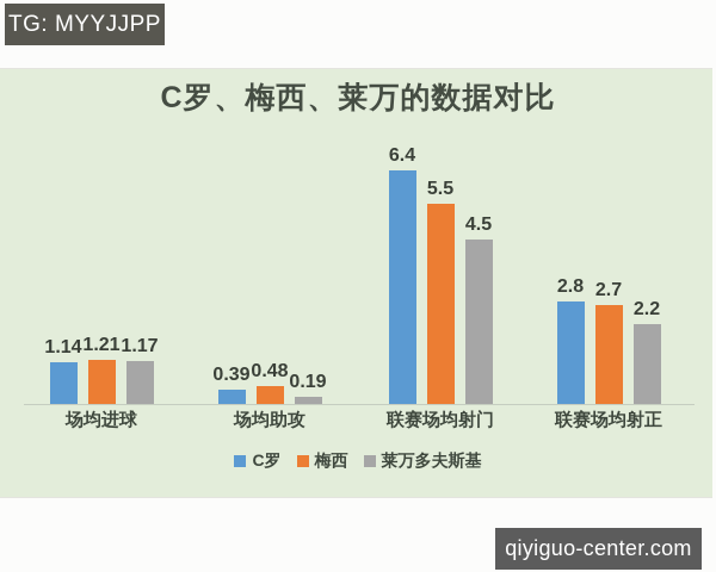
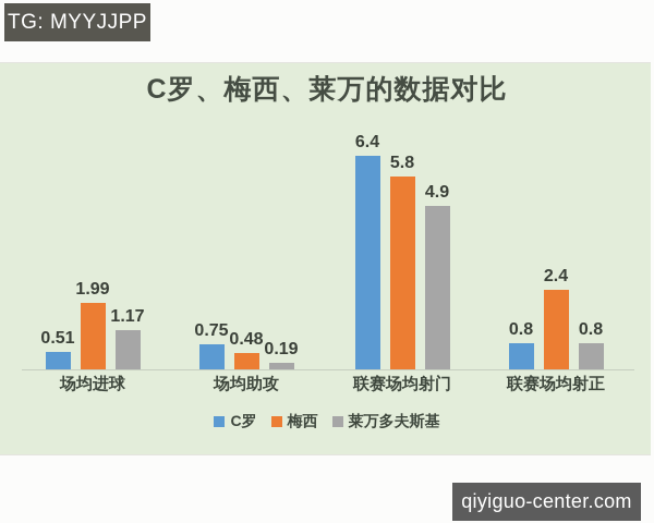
C罗/场均进球: 1.14 -> 0.51
梅西/场均进球: 1.21 -> 1.99
C罗/场均助攻: 0.39 -> 0.75
梅西/联赛场均射门: 5.5 -> 5.8
莱万多夫斯基/联赛场均射门: 4.5 -> 4.9
C罗/联赛场均射正: 2.8 -> 0.8
梅西/联赛场均射正: 2.7 -> 2.4
莱万多夫斯基/联赛场均射正: 2.2 -> 0.8
